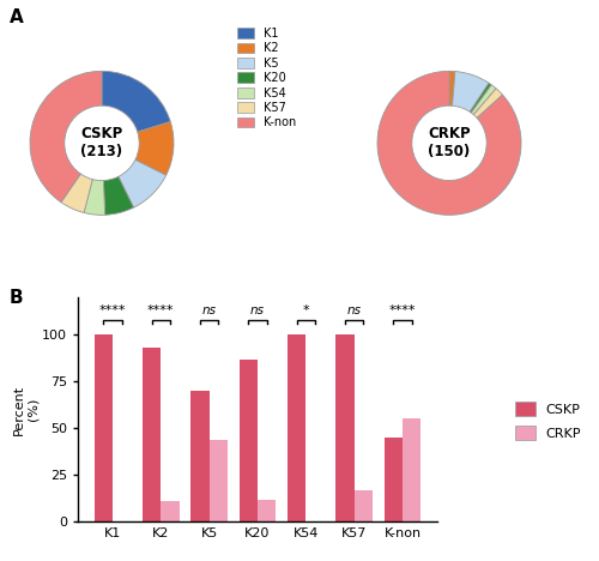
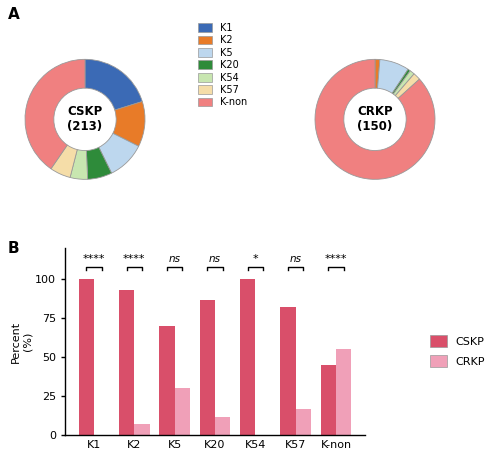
CRKP/K2: 11 -> 7
CRKP/K5: 44 -> 30
CSKP/K57: 100 -> 82
